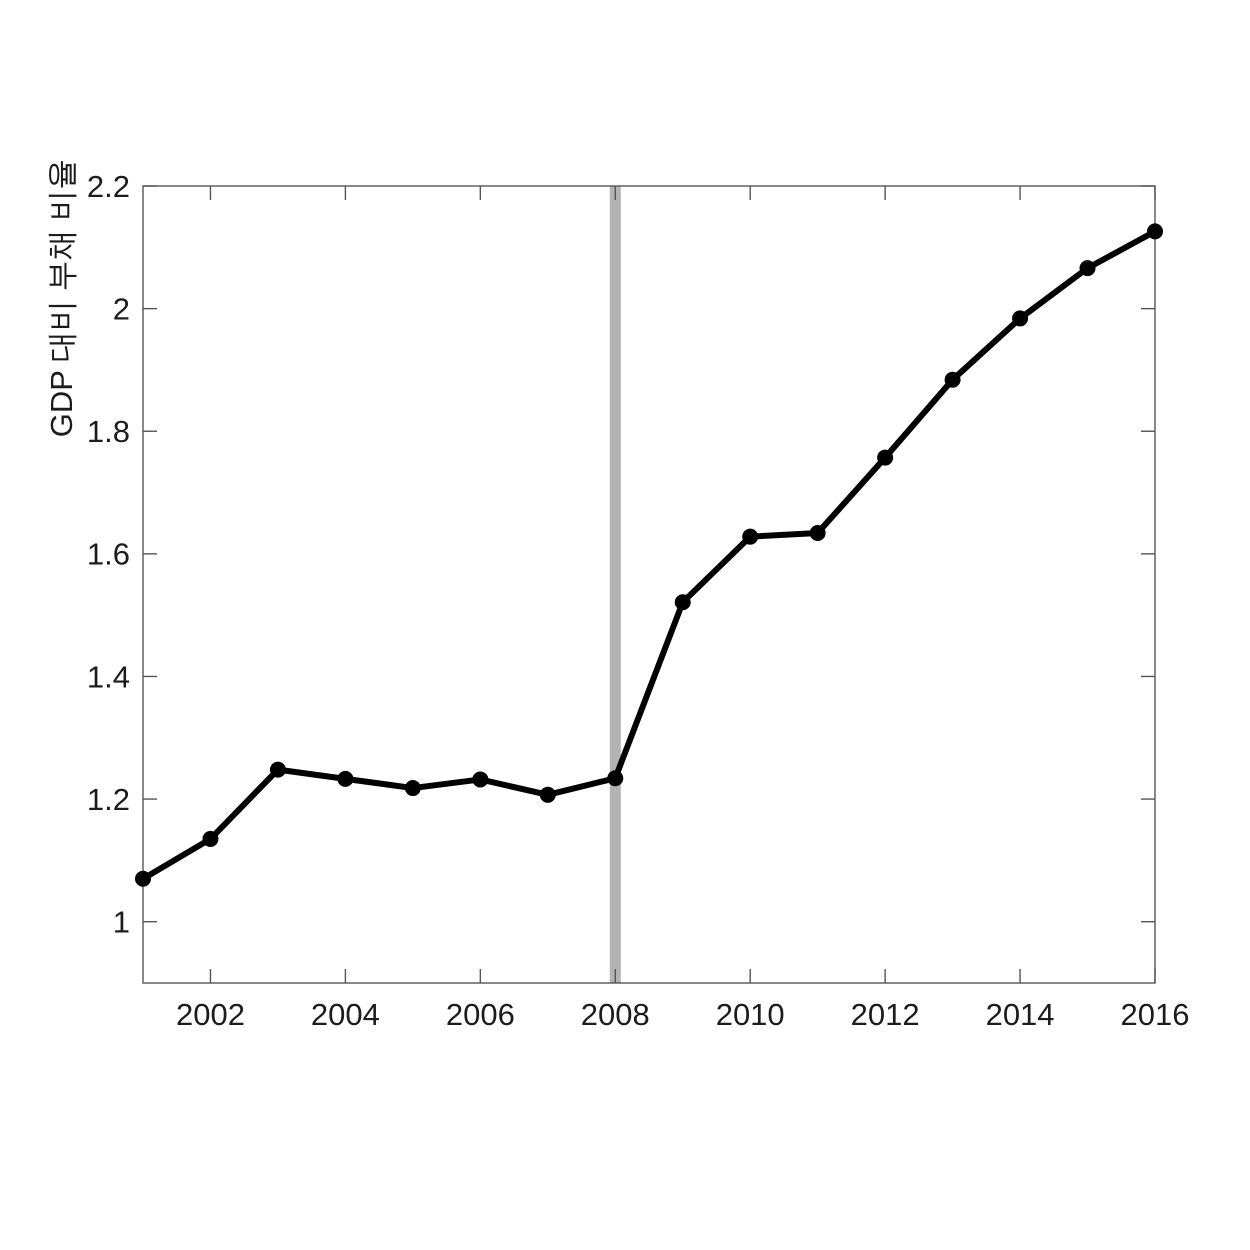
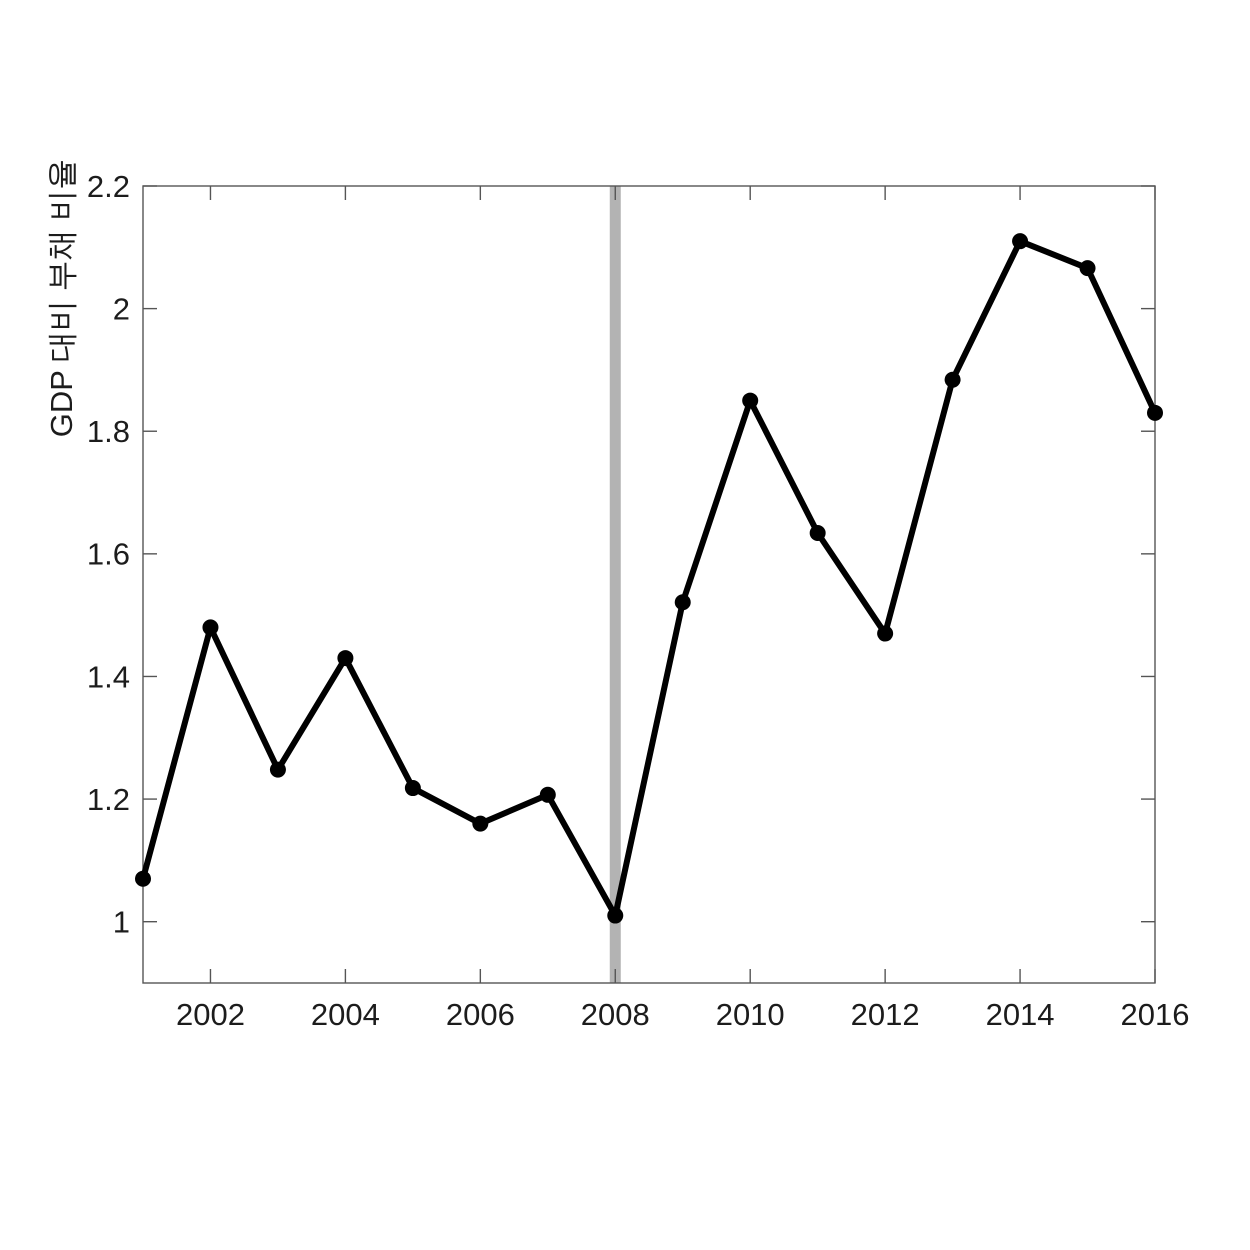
2002: 1.14 -> 1.48
2004: 1.23 -> 1.43
2006: 1.23 -> 1.16
2008: 1.23 -> 1.01
2010: 1.63 -> 1.85
2012: 1.76 -> 1.47
2014: 1.98 -> 2.11
2016: 2.13 -> 1.83
